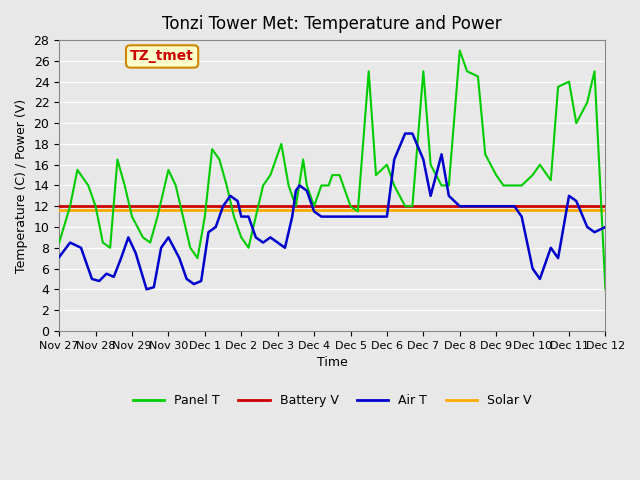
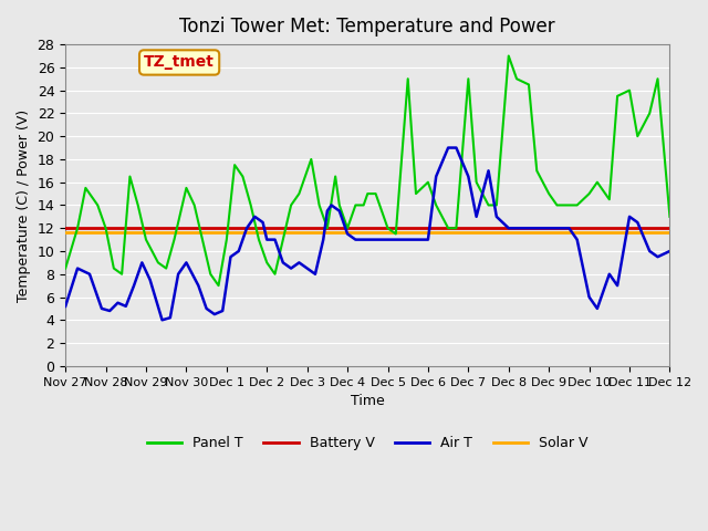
Air T/Nov 27: 7.1 -> 5.2
Panel T/Dec 12: 4.0 -> 13.0
